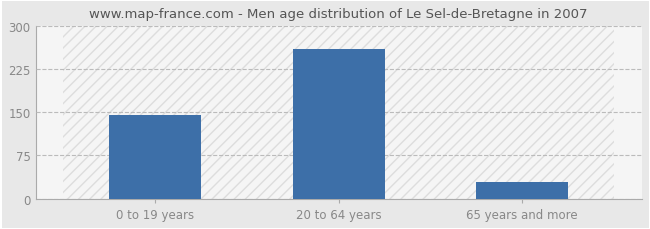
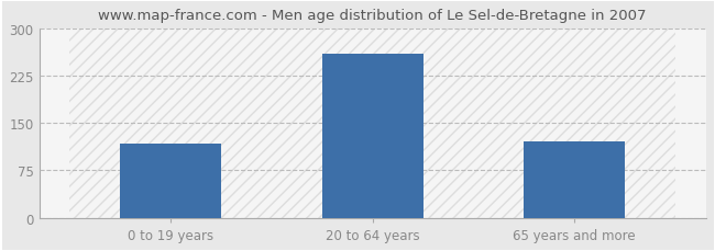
0 to 19 years: 145 -> 118
65 years and more: 28 -> 120
